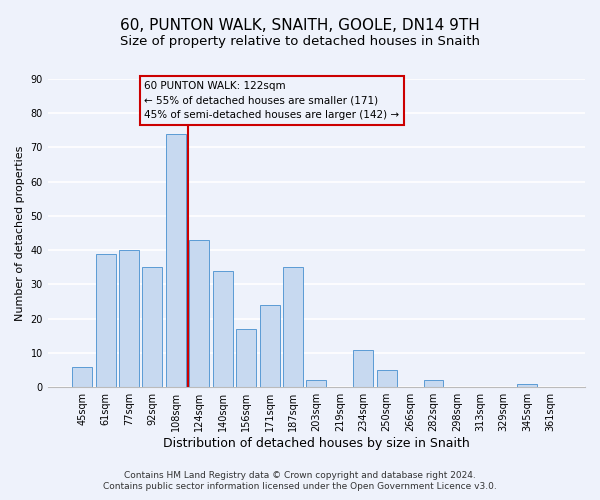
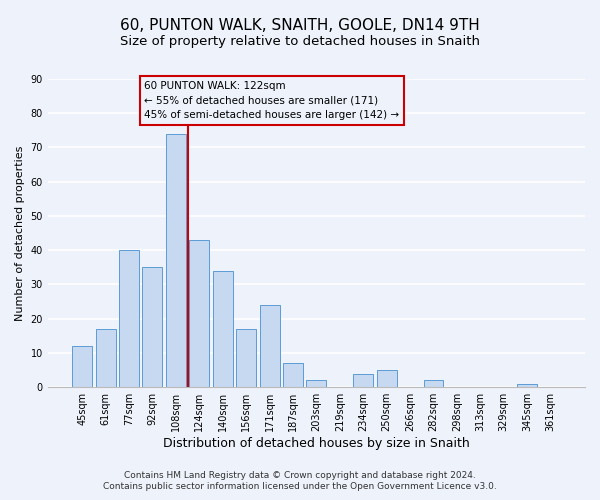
45sqm: 6 -> 12
61sqm: 39 -> 17
187sqm: 35 -> 7
234sqm: 11 -> 4
